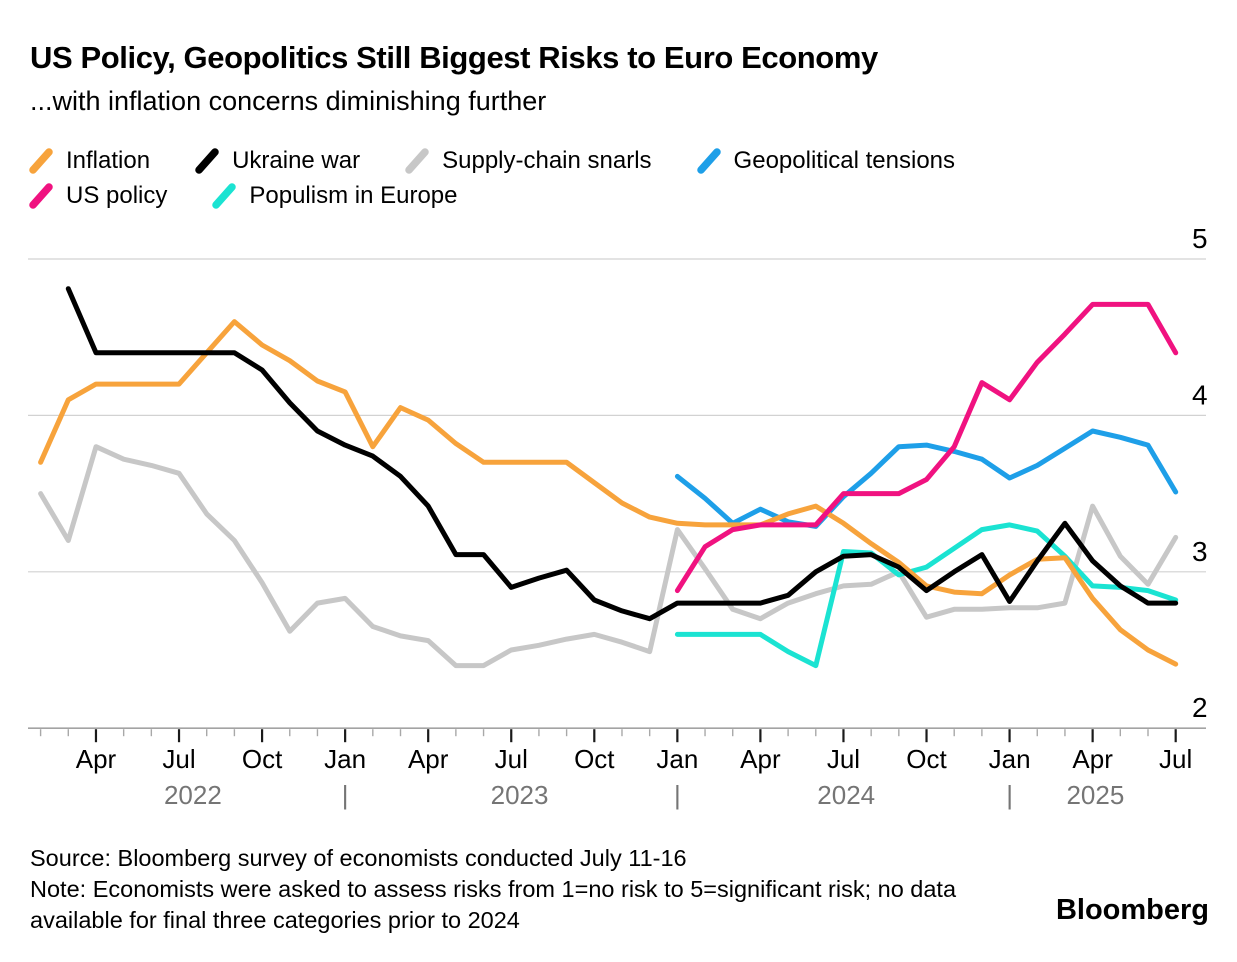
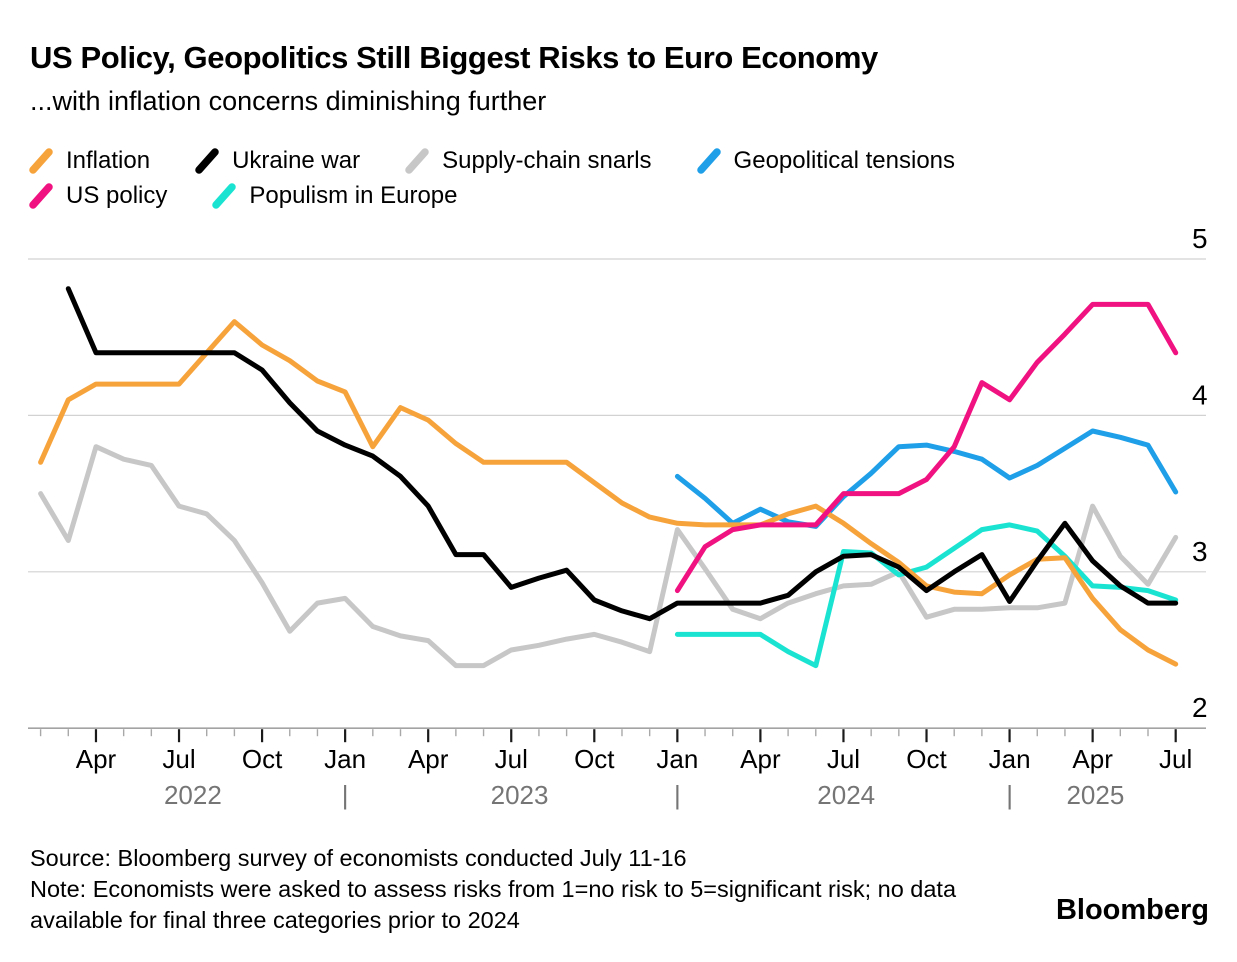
Supply-chain snarls/Jul 2022: 3.63 -> 3.42
